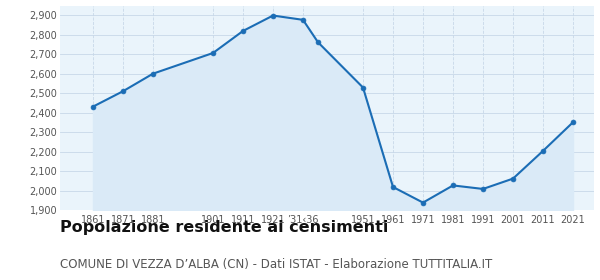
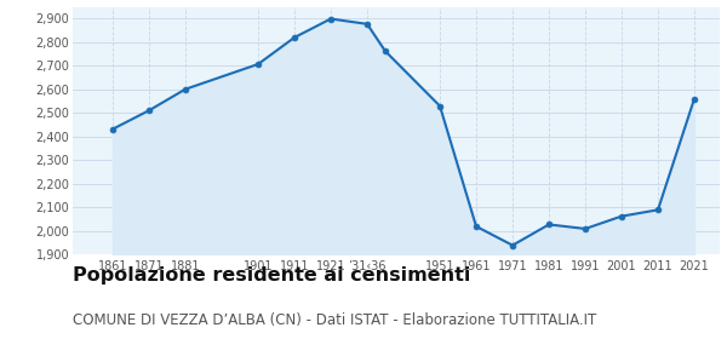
2011: 2,200 -> 2,090
2021: 2,350 -> 2,560
